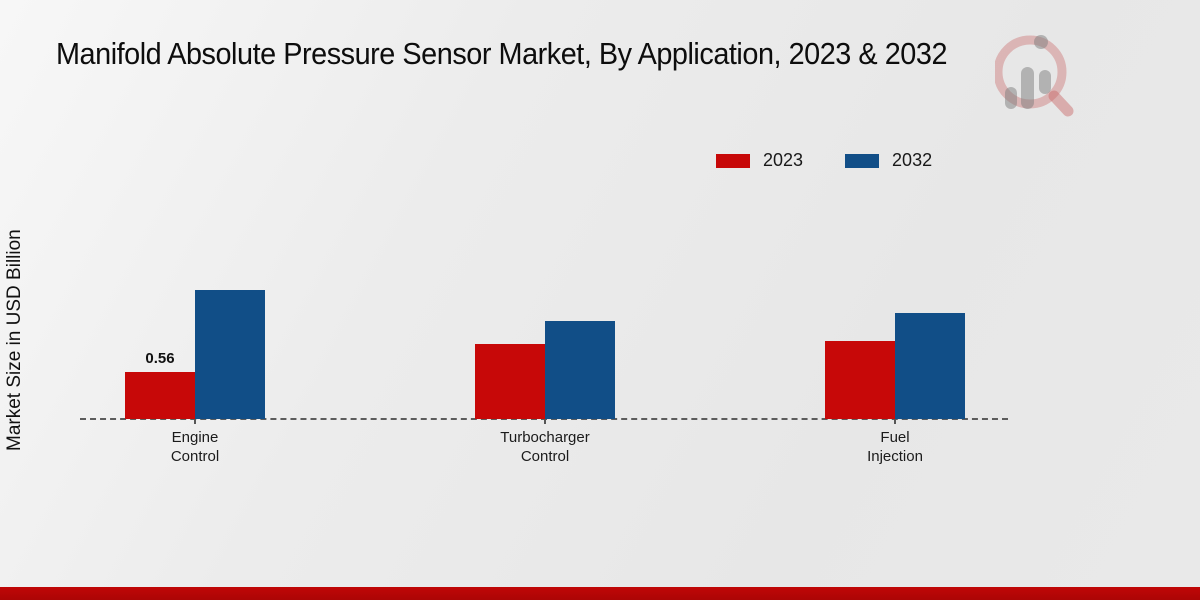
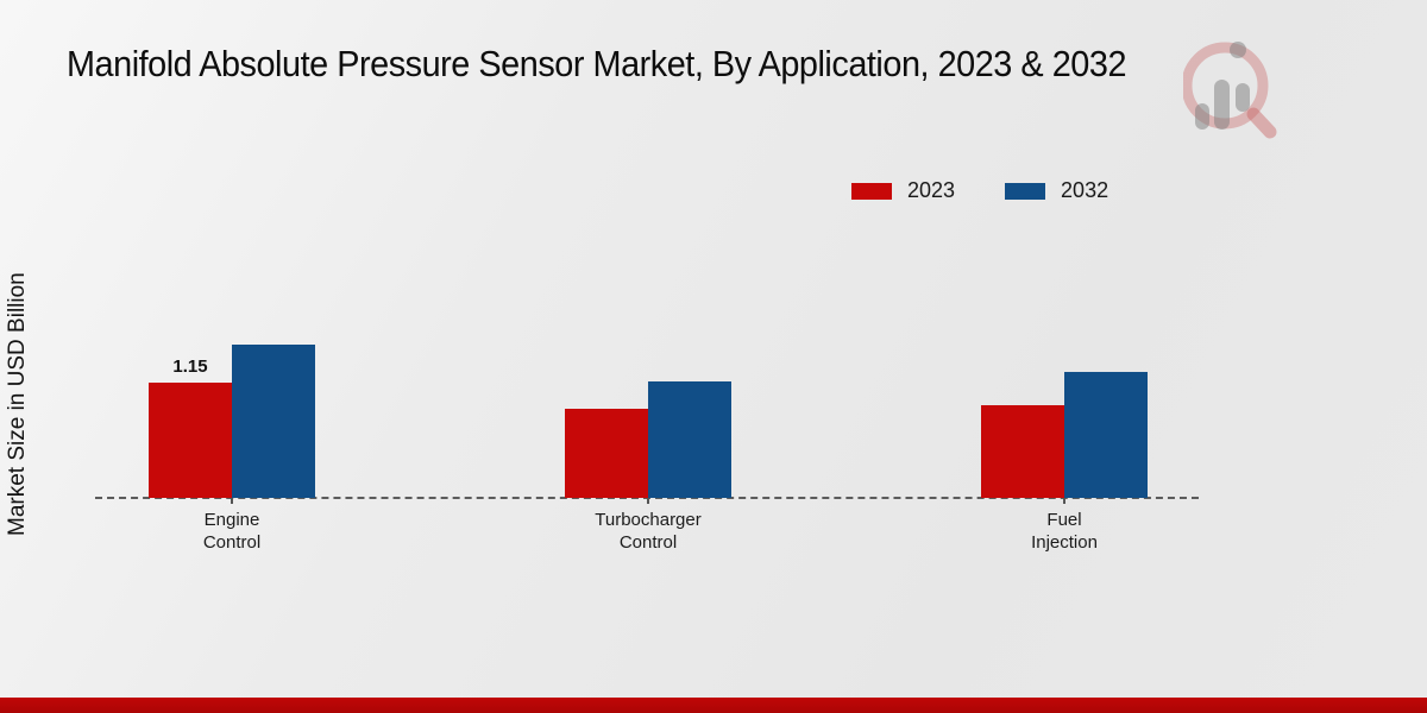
2023/Engine Control: 0.56 -> 1.15
